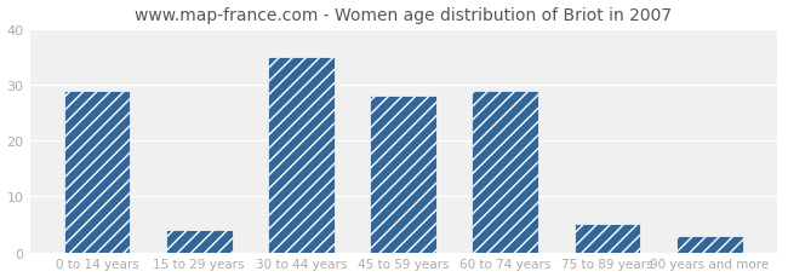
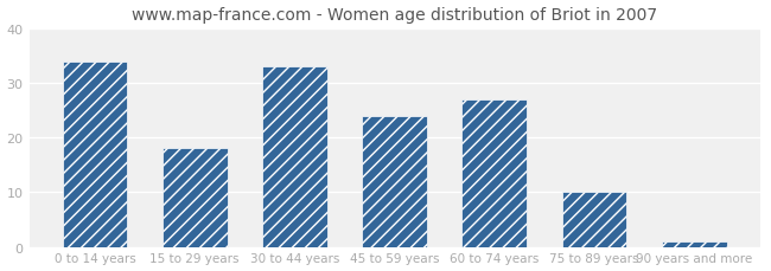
0 to 14 years: 29 -> 34
15 to 29 years: 4 -> 18
30 to 44 years: 35 -> 33
45 to 59 years: 28 -> 24
60 to 74 years: 29 -> 27
75 to 89 years: 5 -> 10
90 years and more: 3 -> 1
